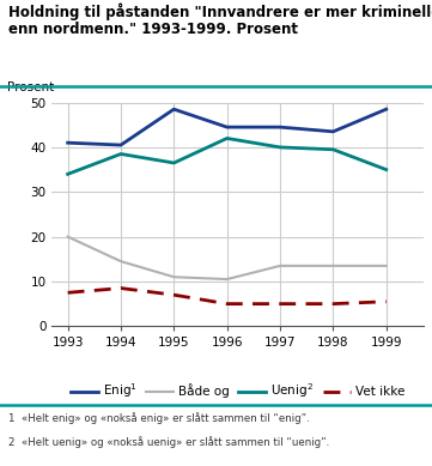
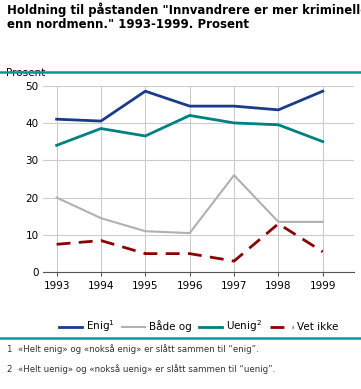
Vet ikke/1995: 7.0 -> 5.0
Både og/1997: 13.5 -> 26.0
Vet ikke/1997: 5.0 -> 3.0
Vet ikke/1998: 5.0 -> 13.0
